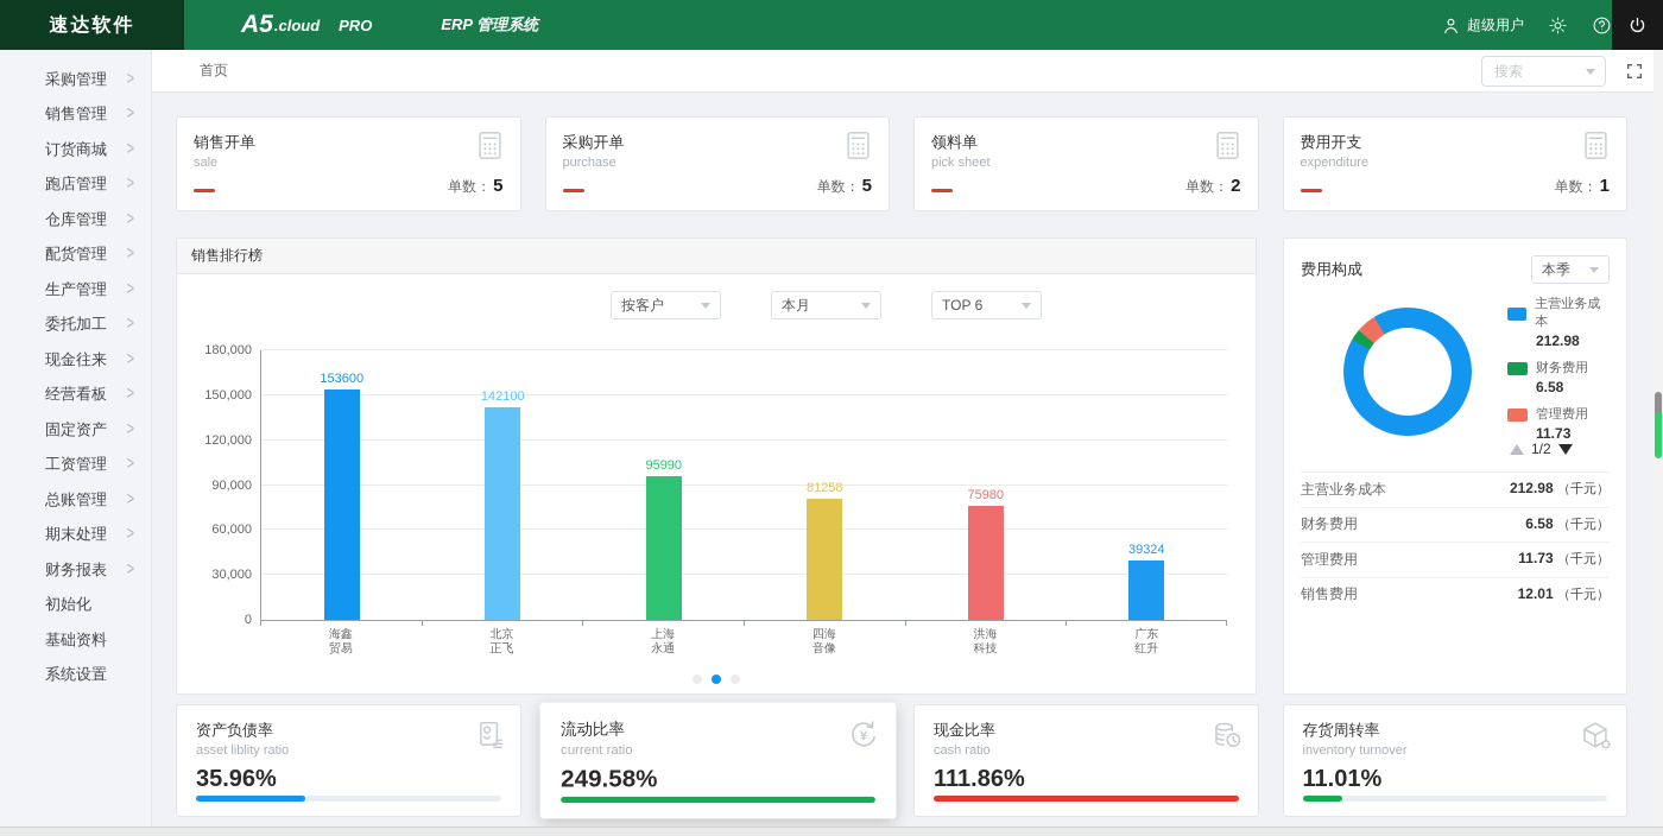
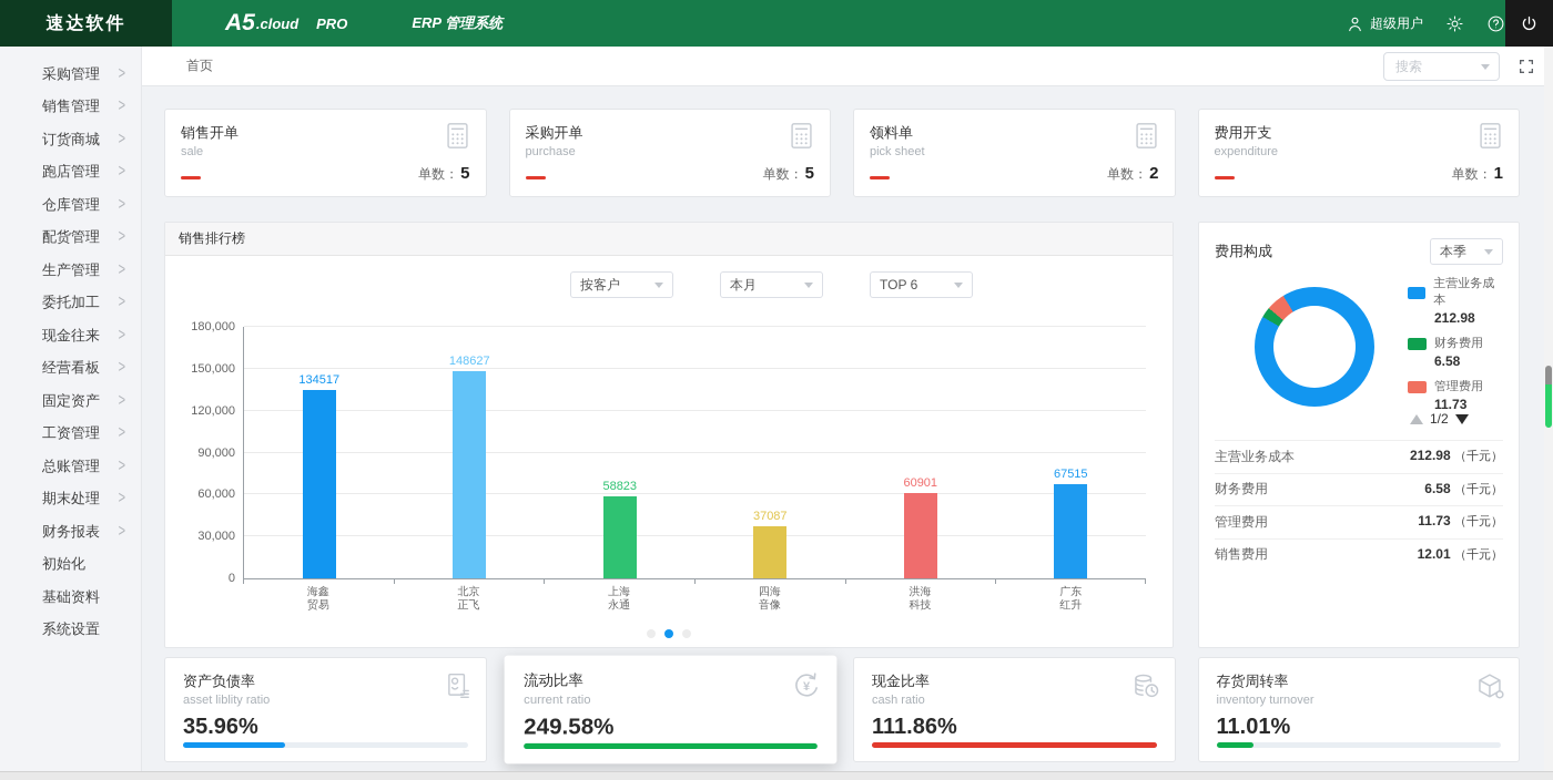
销售排行榜/海鑫贸易: 153600 -> 134517
销售排行榜/北京正飞: 142100 -> 148627
销售排行榜/上海永通: 95990 -> 58823
销售排行榜/四海音像: 81258 -> 37087
销售排行榜/洪海科技: 75980 -> 60901
销售排行榜/广东红升: 39324 -> 67515
